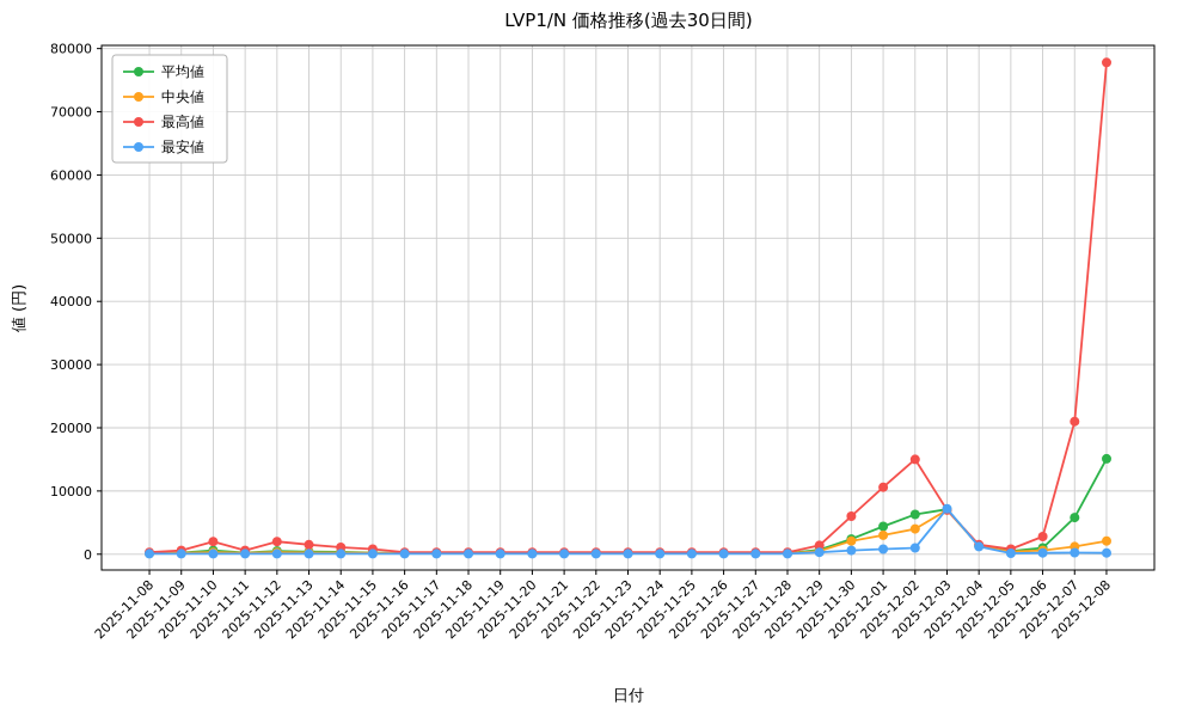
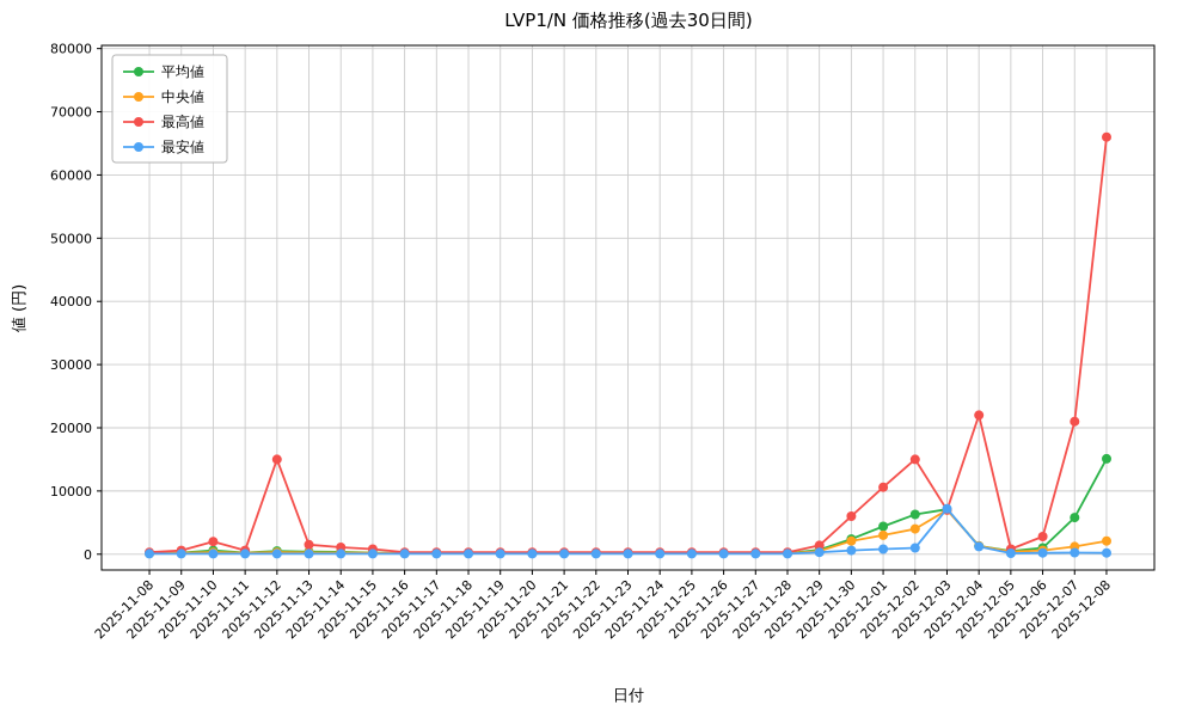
最高値/2025-11-12: 2000 -> 15000
最高値/2025-12-04: 2000 -> 22000
最高値/2025-12-08: 78000 -> 66000
